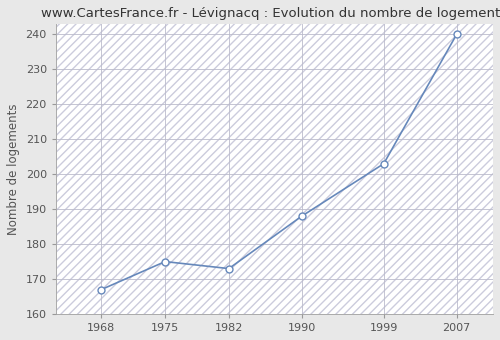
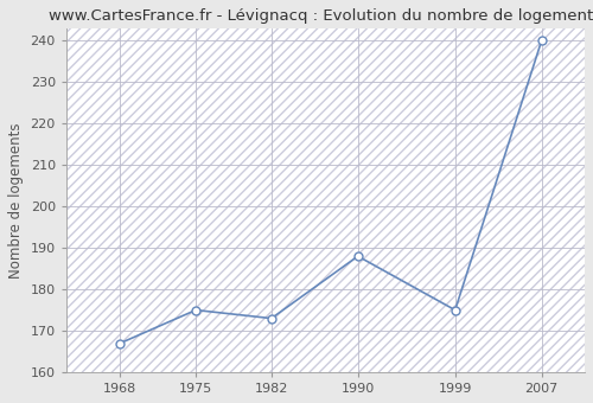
1999: 203 -> 175
